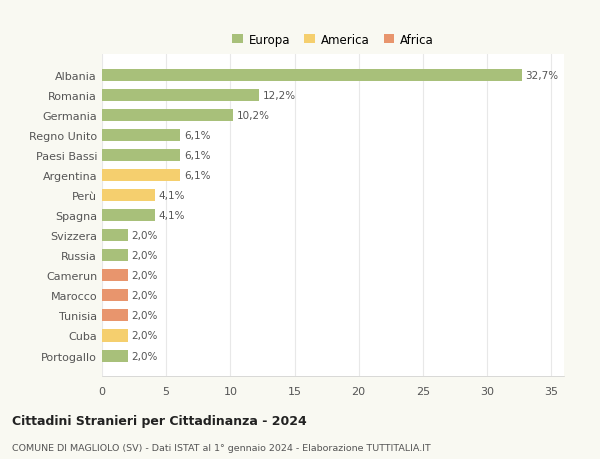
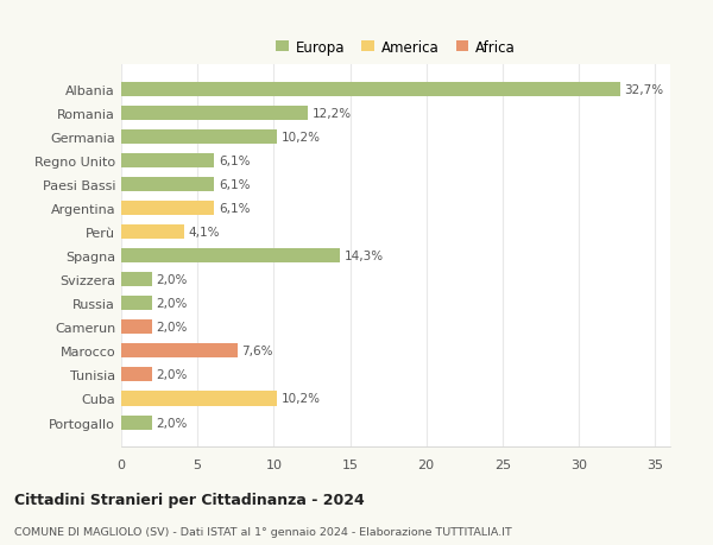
Spagna: 4,1% -> 14,3%
Marocco: 2,0% -> 7,6%
Cuba: 2,0% -> 10,2%
